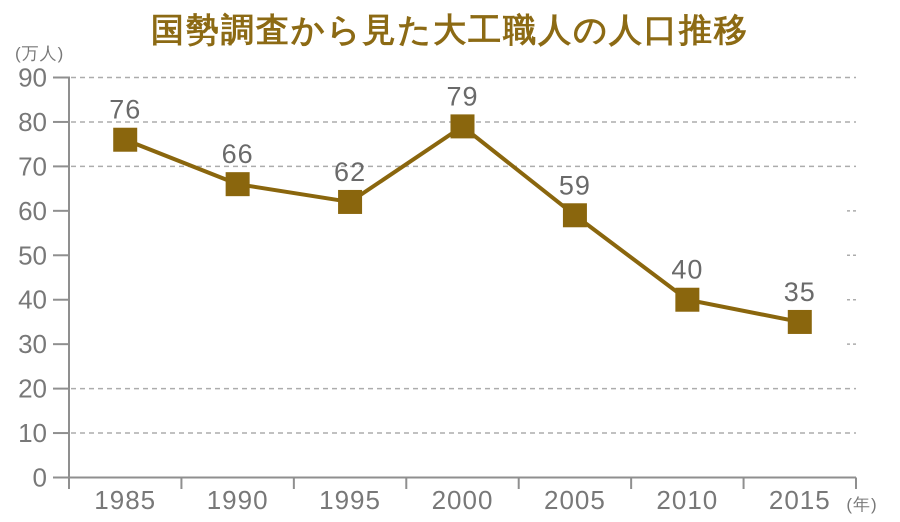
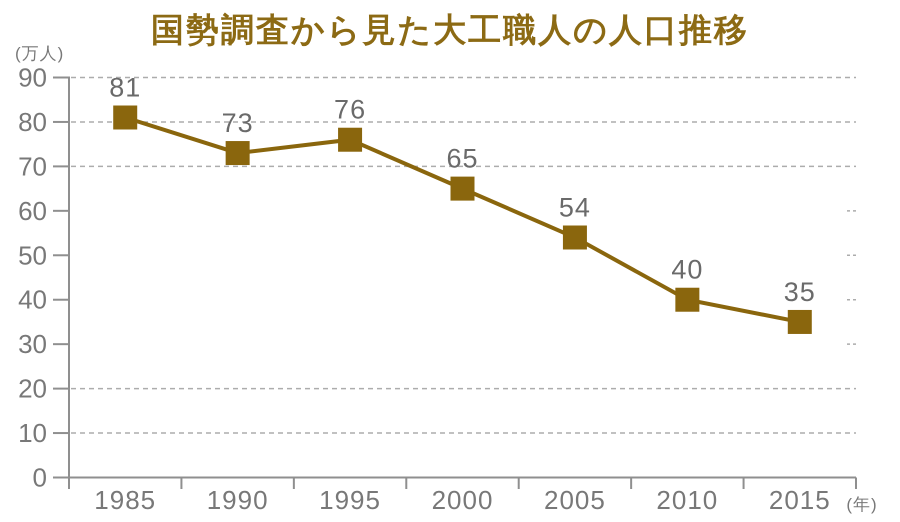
1985: 76 -> 81
1990: 66 -> 73
1995: 62 -> 76
2000: 79 -> 65
2005: 59 -> 54
